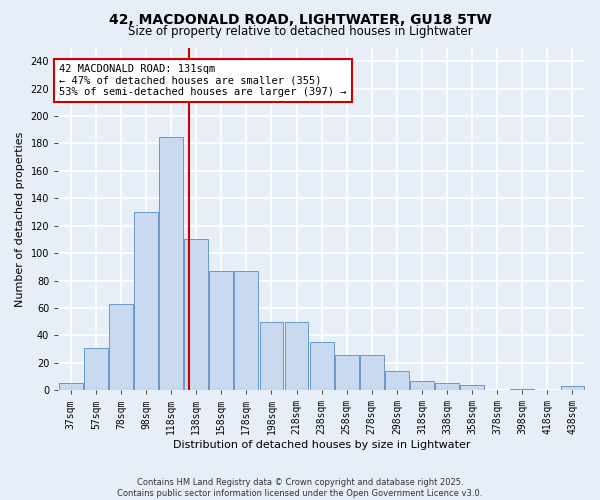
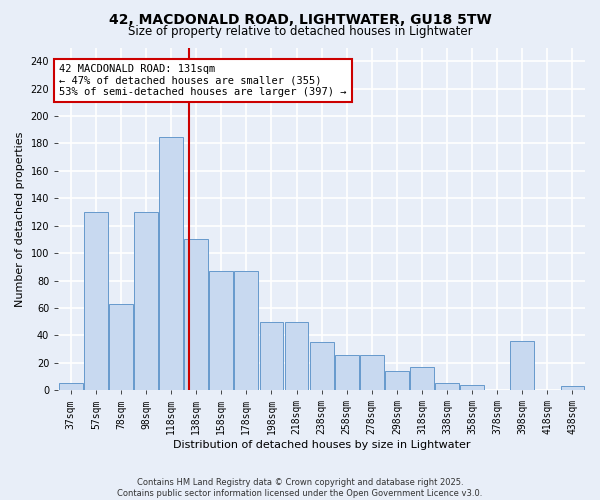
57sqm: 31 -> 130
318sqm: 7 -> 17
398sqm: 1 -> 36
